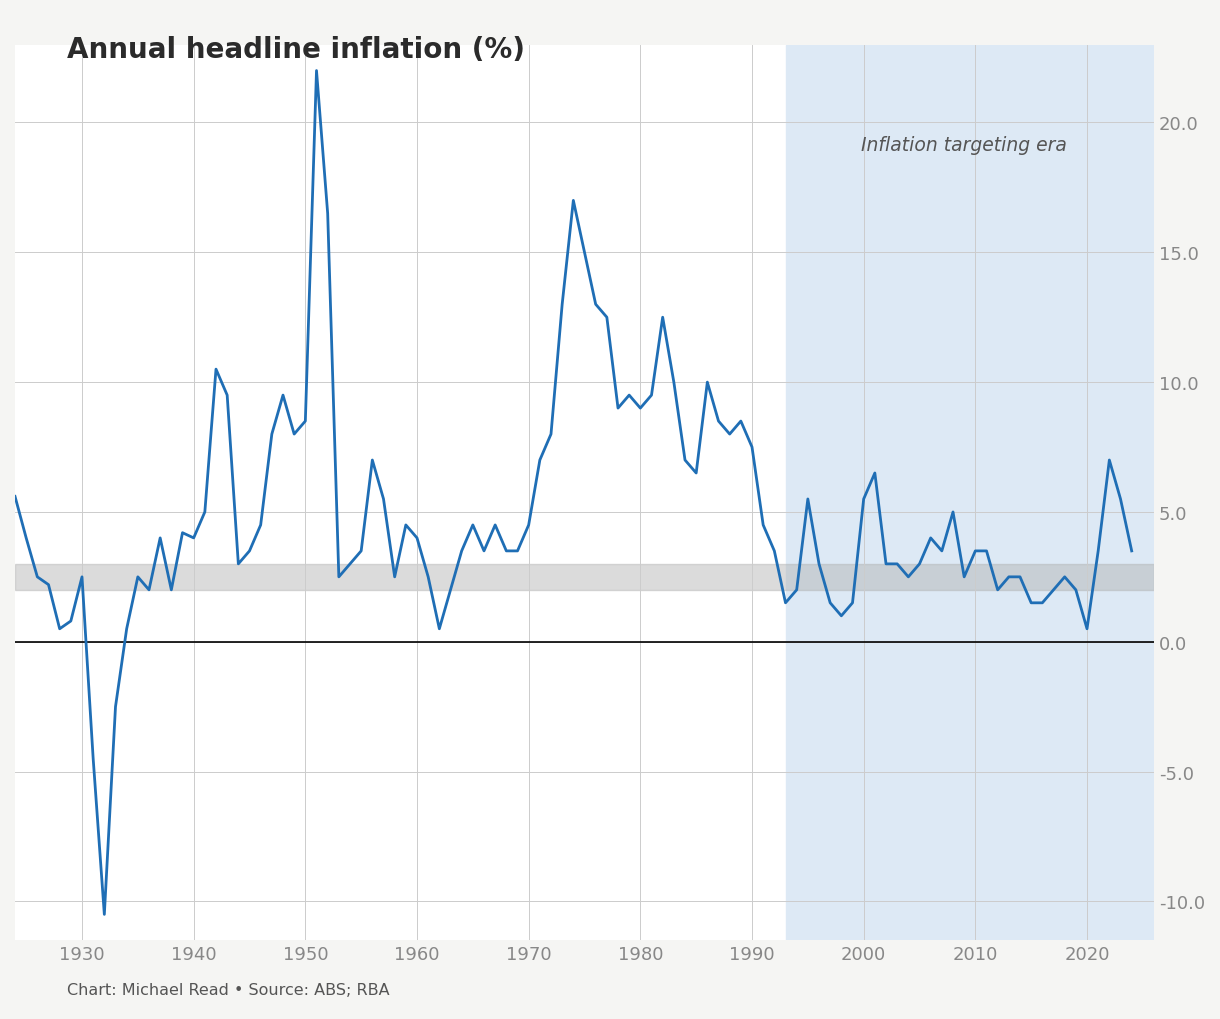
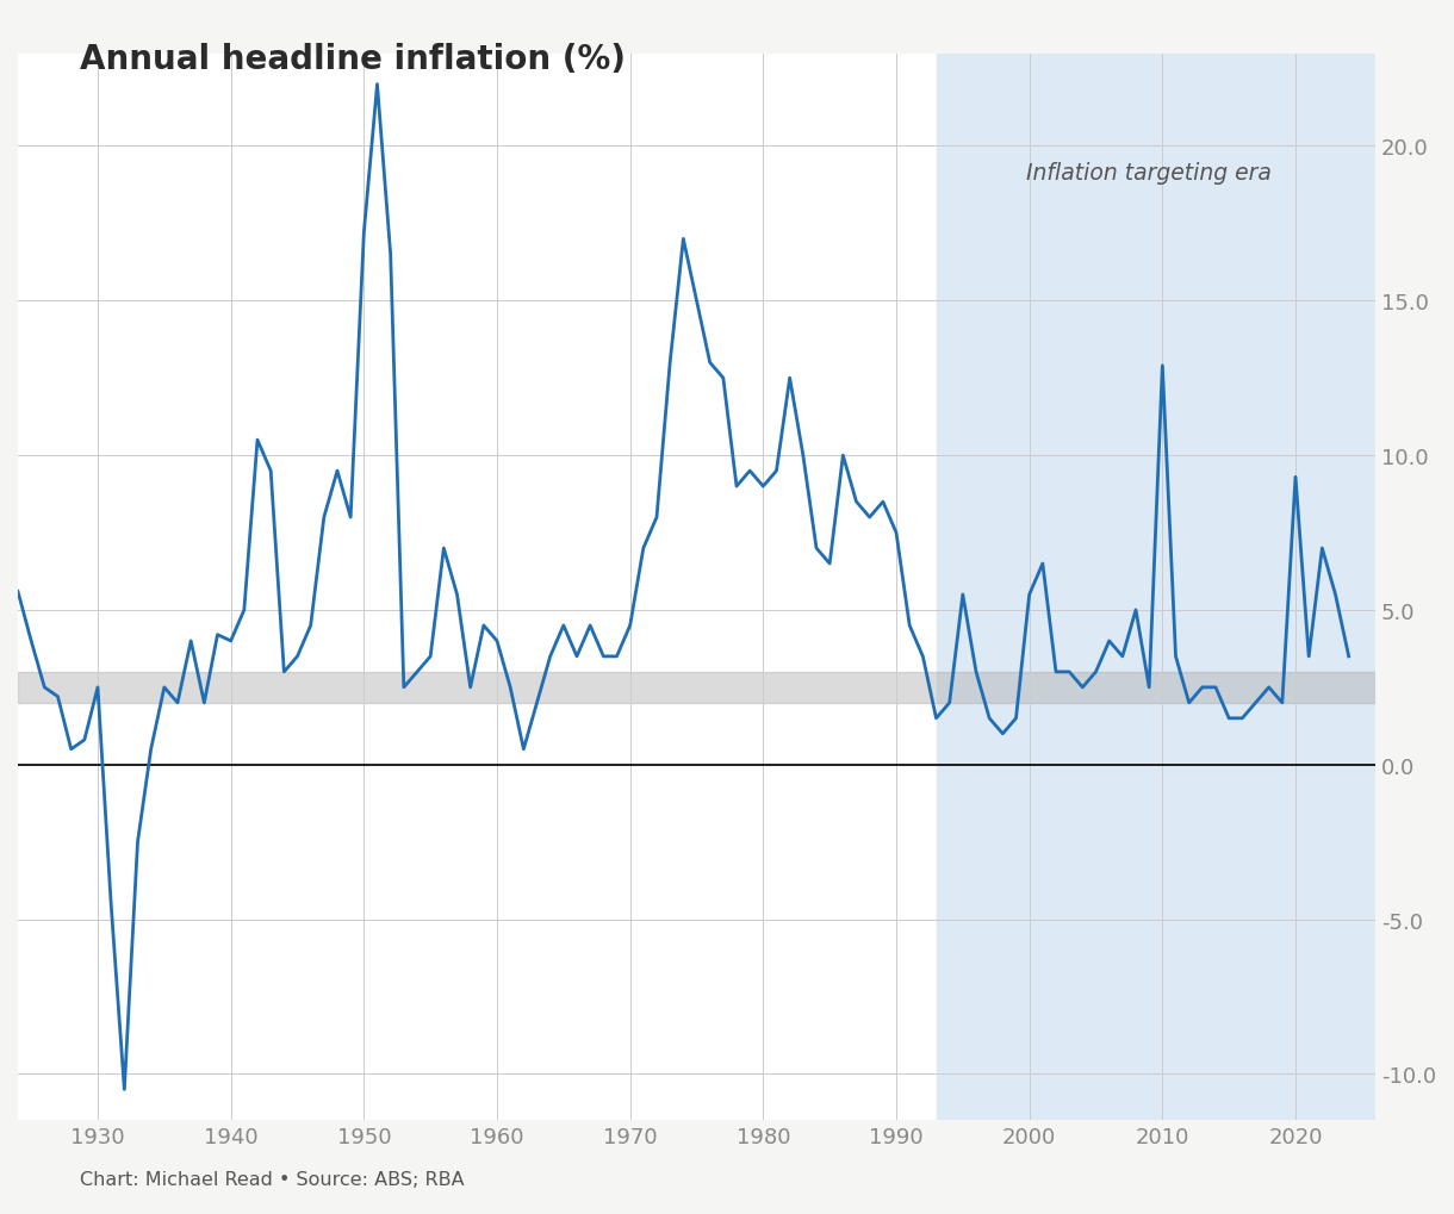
1950: 8.5 -> 17.2
2010: 3.5 -> 12.9
2020: 0.5 -> 9.3
